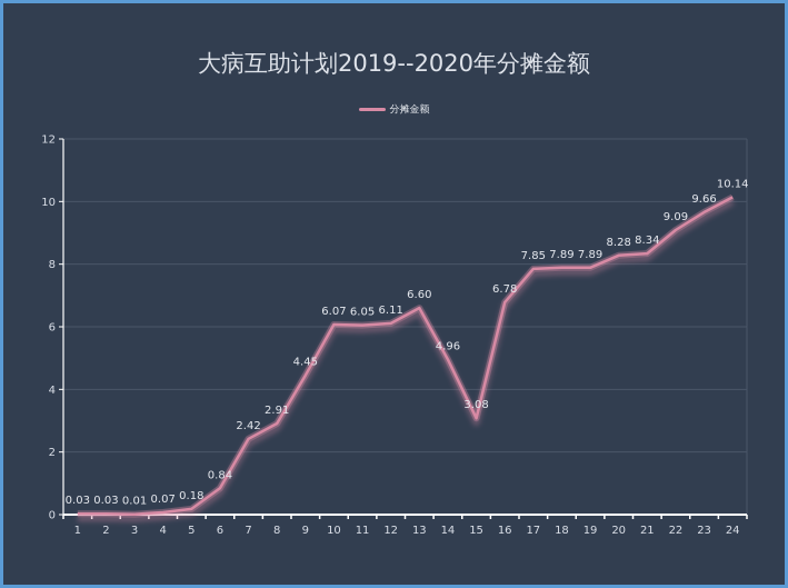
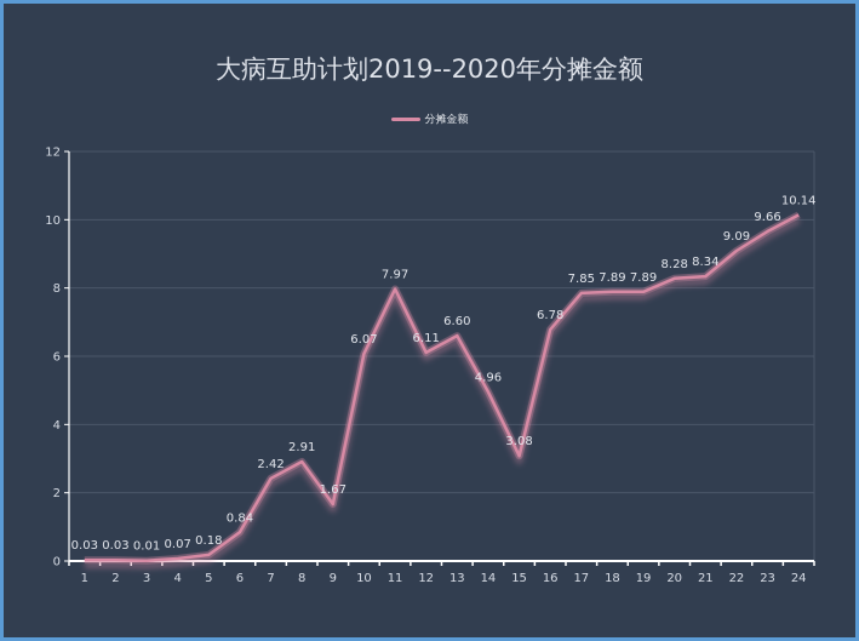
9: 4.45 -> 1.67
11: 6.05 -> 7.97
